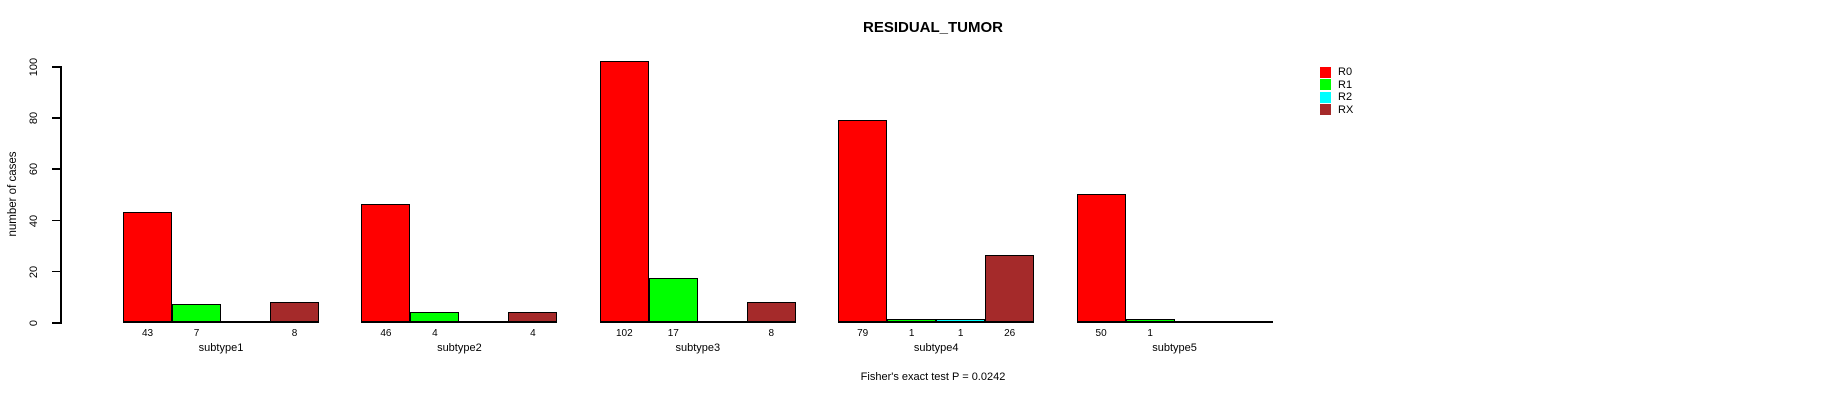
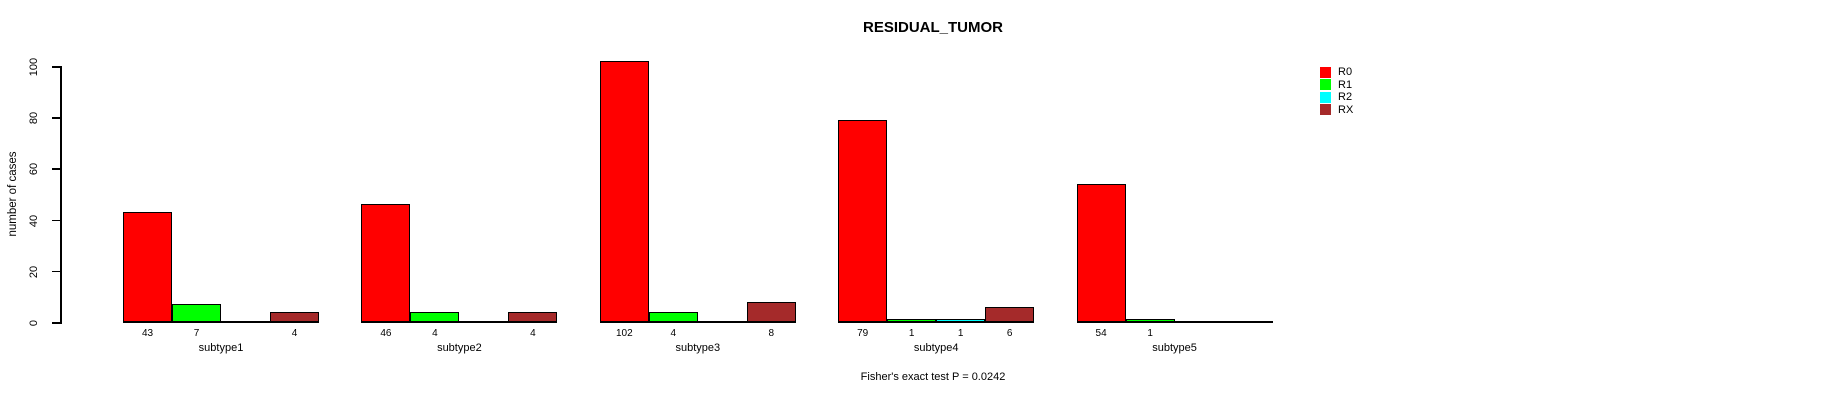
RX/subtype1: 8 -> 4
R1/subtype3: 17 -> 4
RX/subtype4: 26 -> 6
R0/subtype5: 50 -> 54
